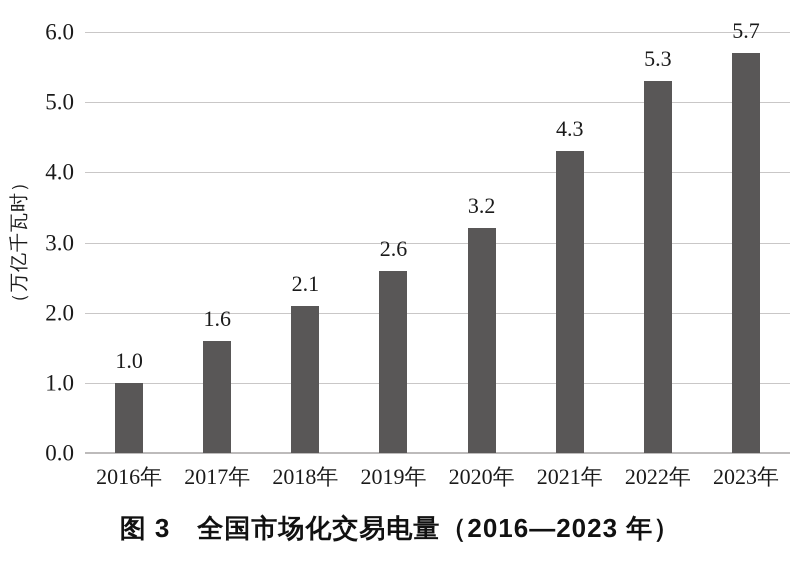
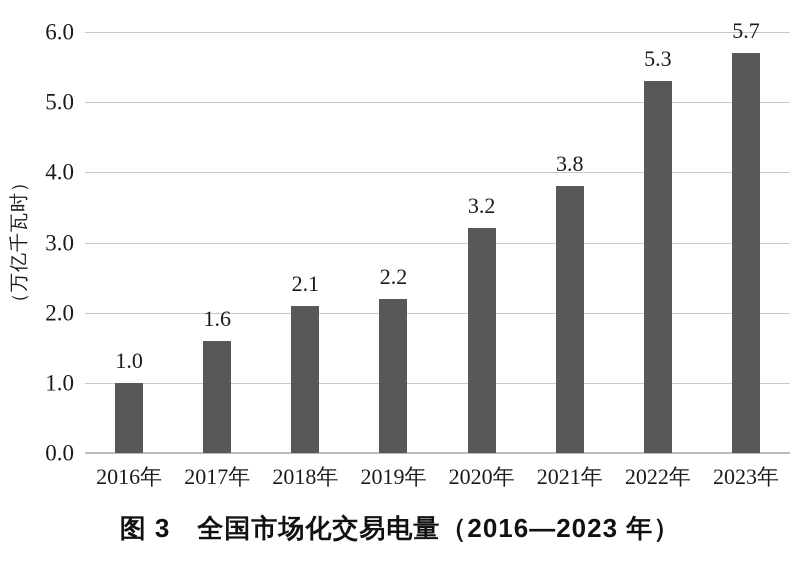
2019年: 2.6 -> 2.2
2021年: 4.3 -> 3.8
